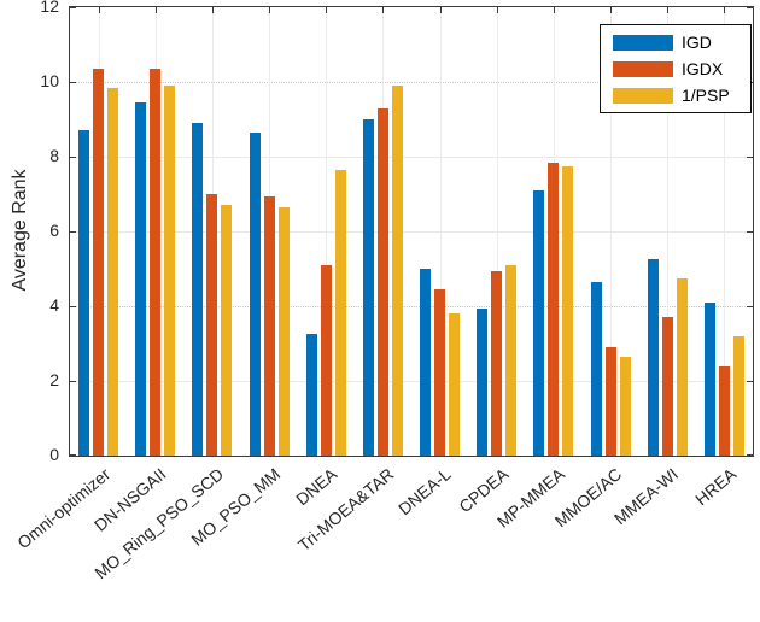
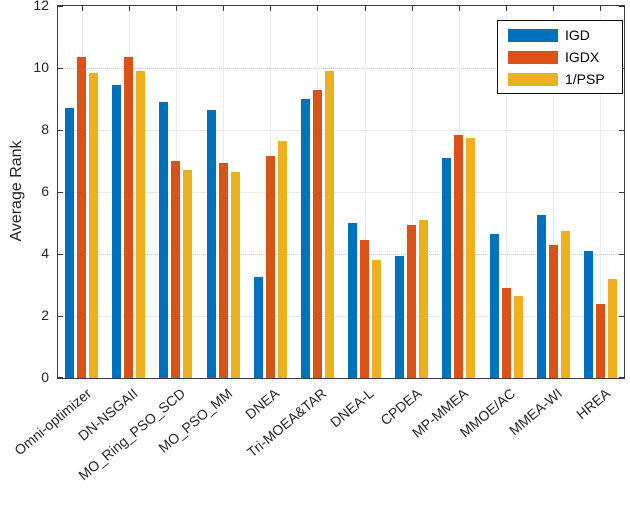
IGDX/DNEA: 5.1 -> 7.2
IGDX/MMEA-WI: 3.7 -> 4.3
